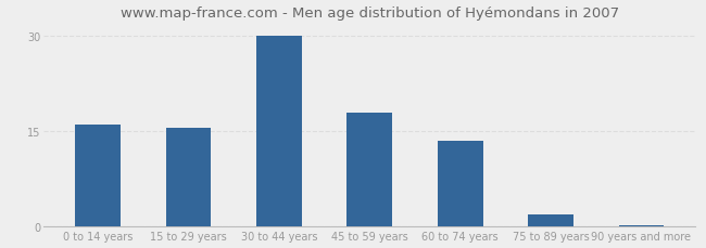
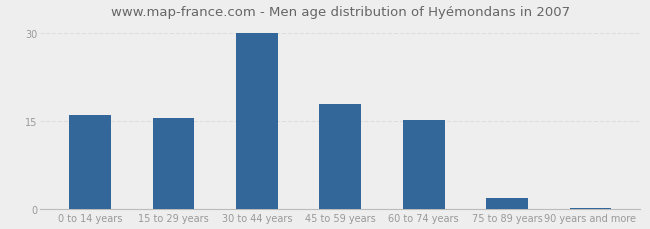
60 to 74 years: 13.5 -> 15.2
